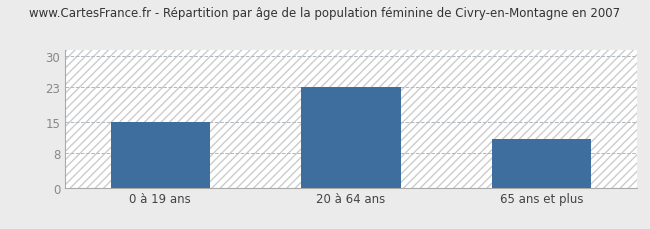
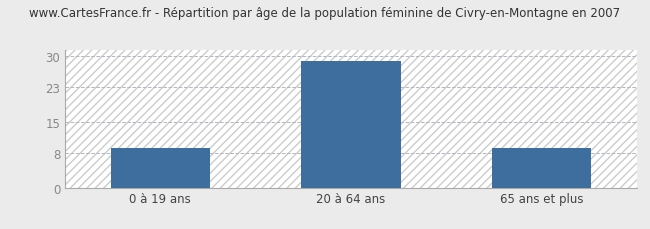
0 à 19 ans: 15 -> 9
20 à 64 ans: 23 -> 29
65 ans et plus: 11 -> 9
